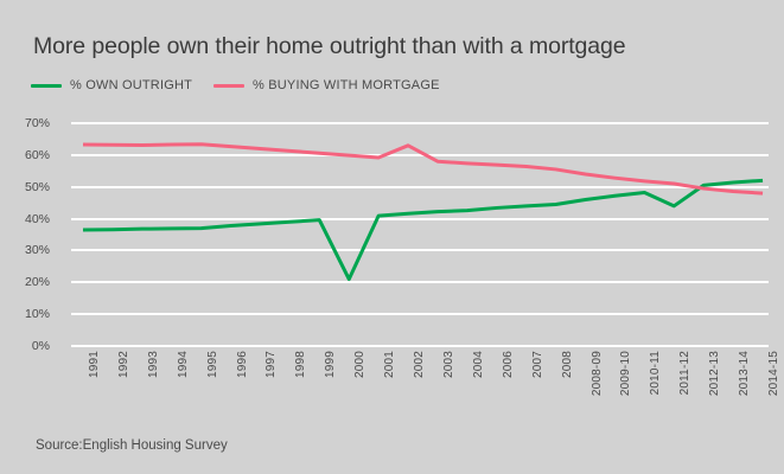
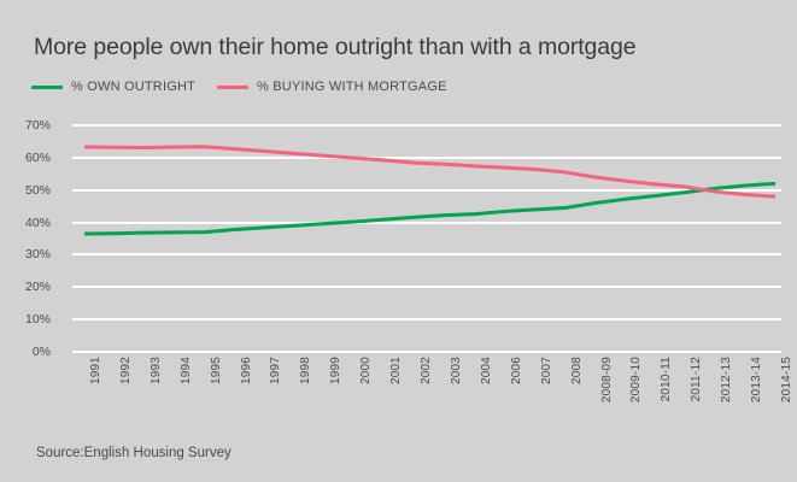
% OWN OUTRIGHT/2000: 21% -> 40%
% BUYING WITH MORTGAGE/2002: 63% -> 58%
% OWN OUTRIGHT/2011-12: 44% -> 49%
